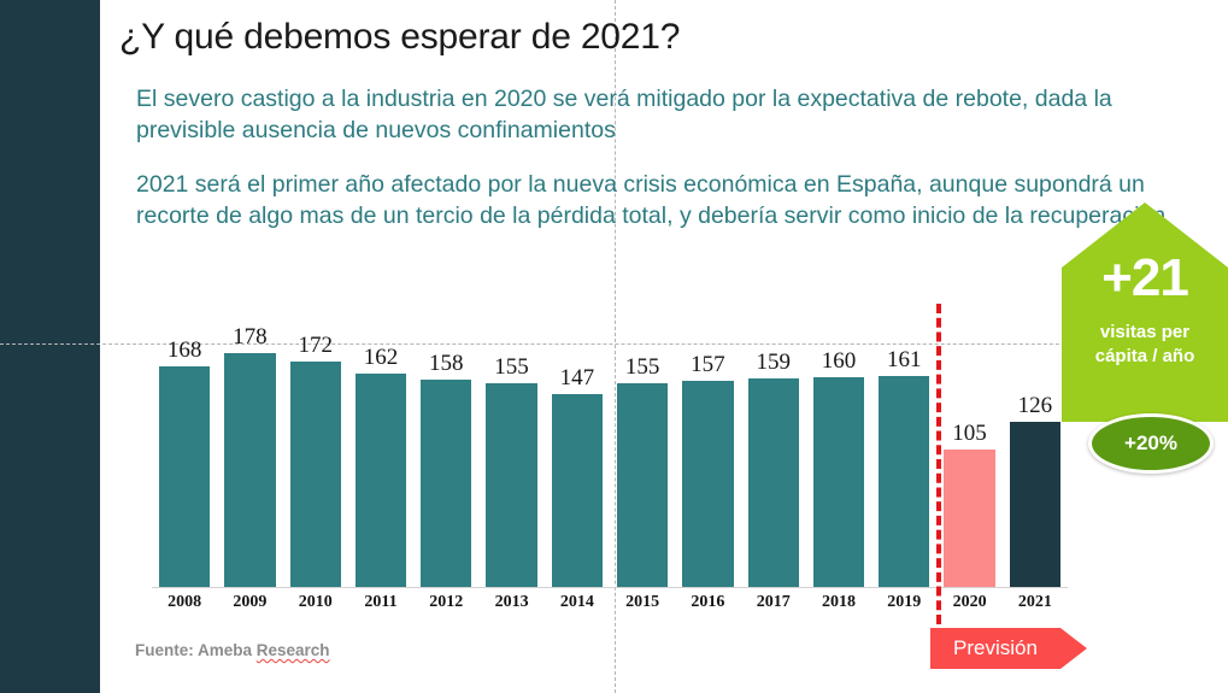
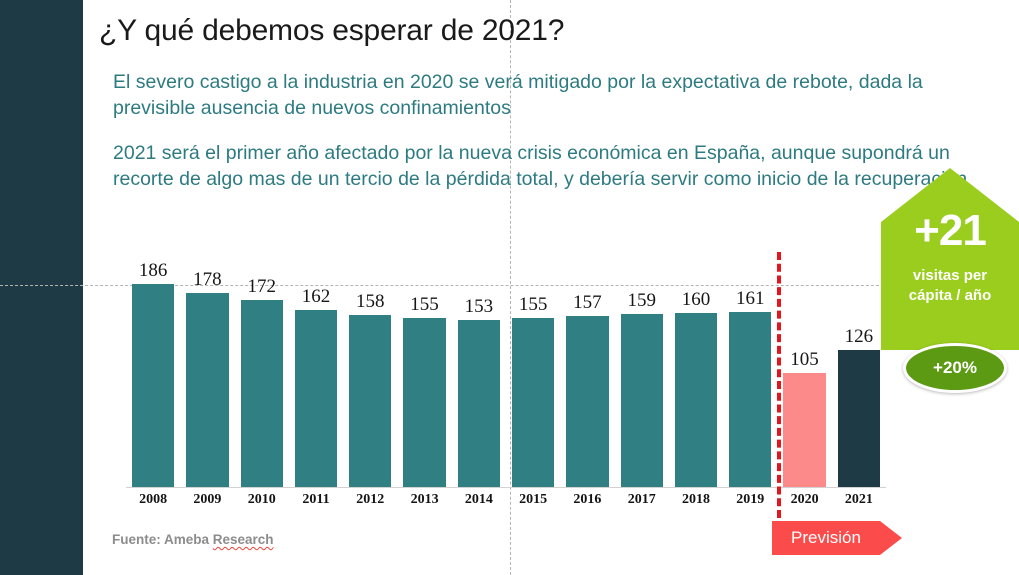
2008: 168 -> 186
2014: 147 -> 153
